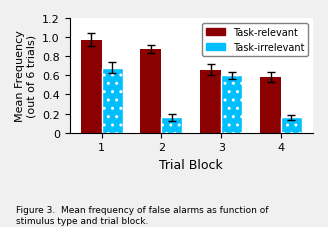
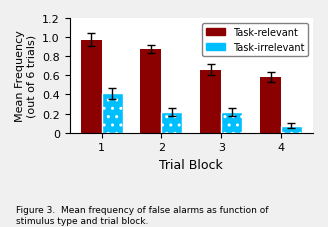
Task-irrelevant/1: 0.68 -> 0.41
Task-irrelevant/2: 0.16 -> 0.21
Task-irrelevant/3: 0.60 -> 0.21
Task-irrelevant/4: 0.16 -> 0.07
